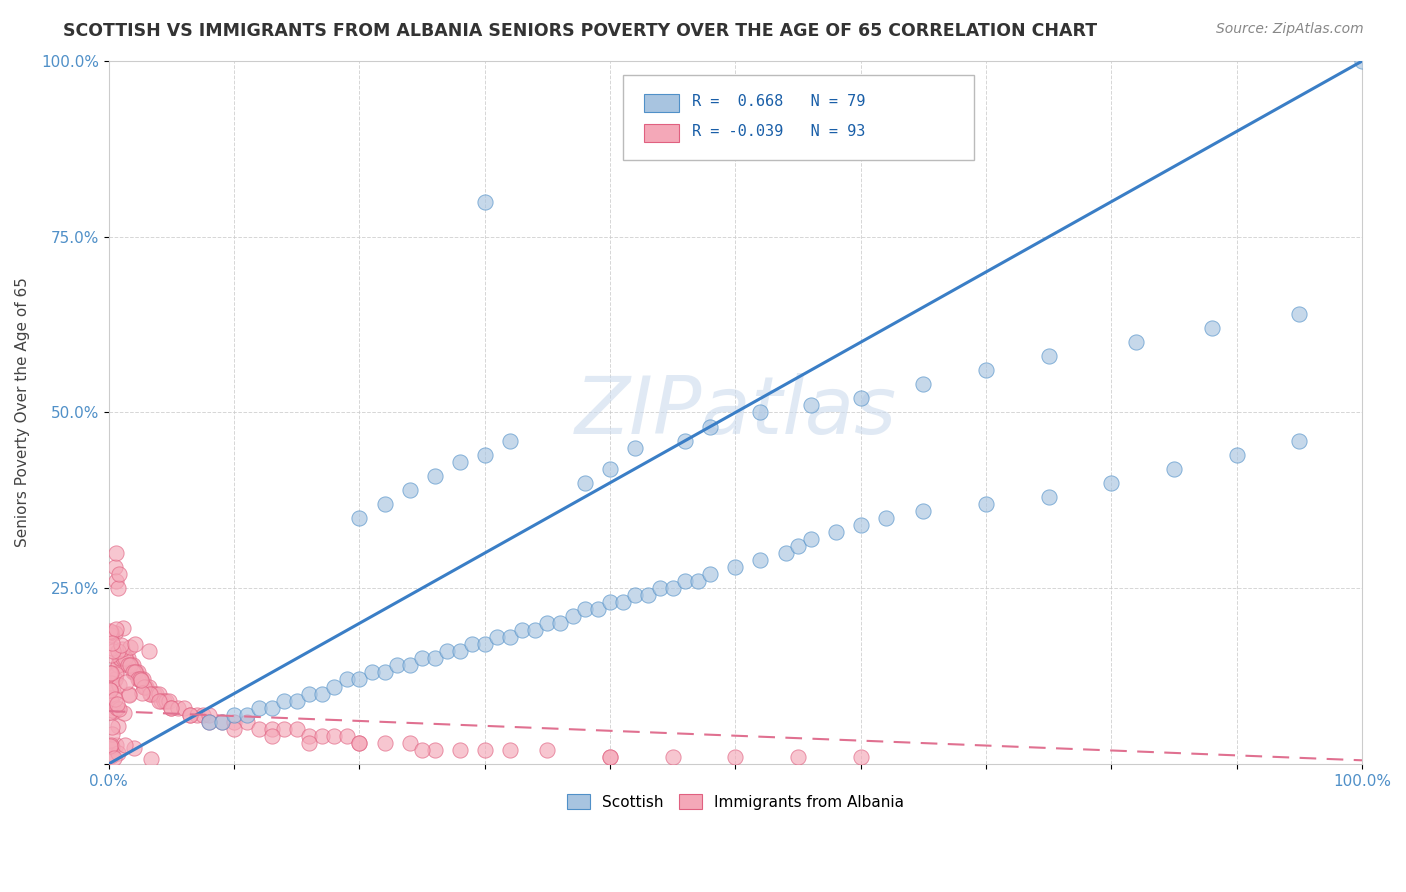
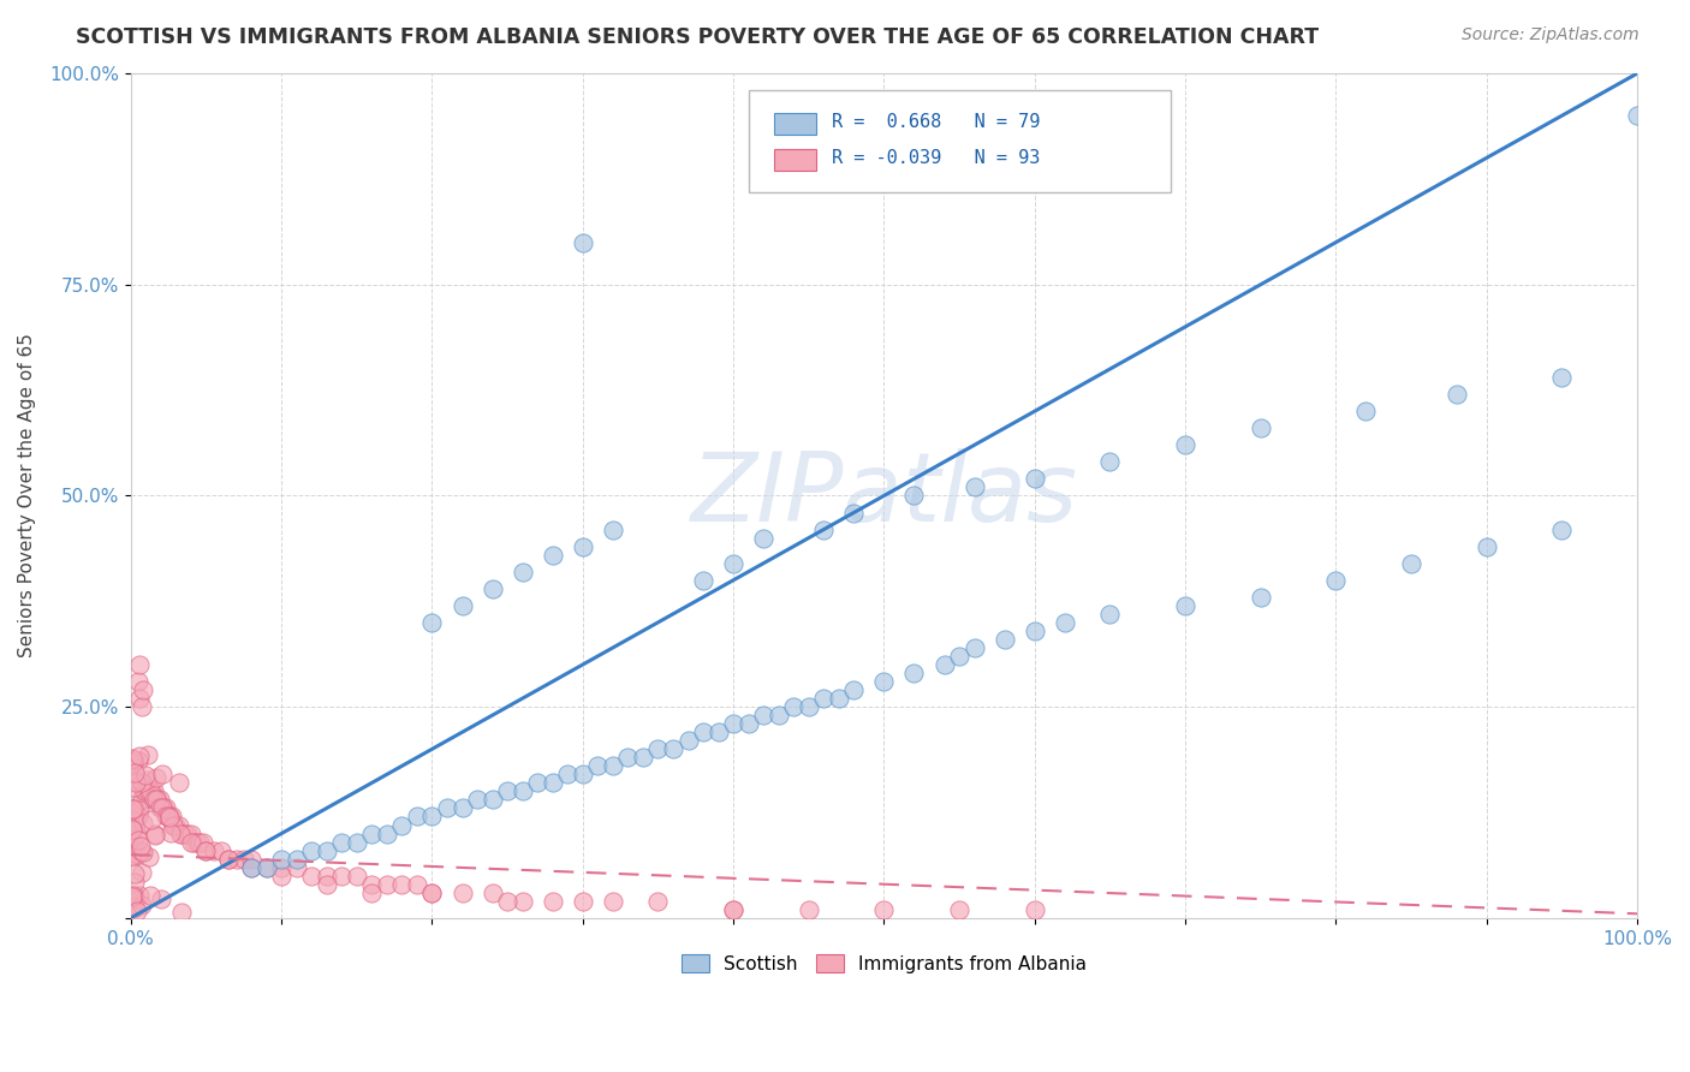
Scottish/100.0%: 100% -> 95%
